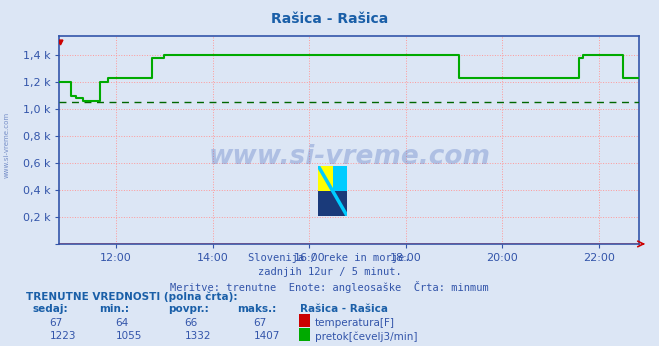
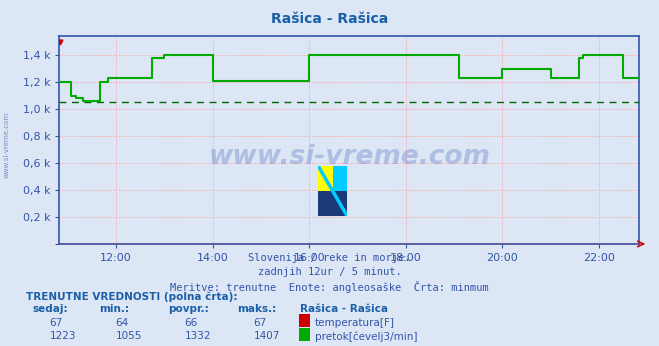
14:00: 1,40 k -> 1,21 k
20:00: 1,23 k -> 1,30 k
